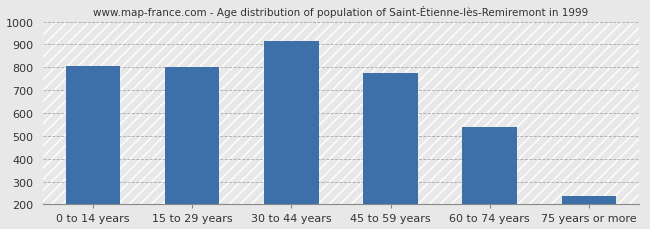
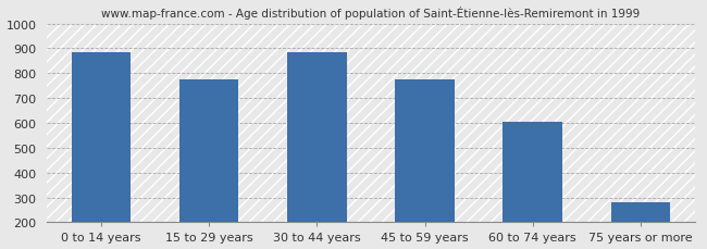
0 to 14 years: 805 -> 885
15 to 29 years: 800 -> 775
30 to 44 years: 915 -> 885
60 to 74 years: 537 -> 605
75 years or more: 237 -> 280
